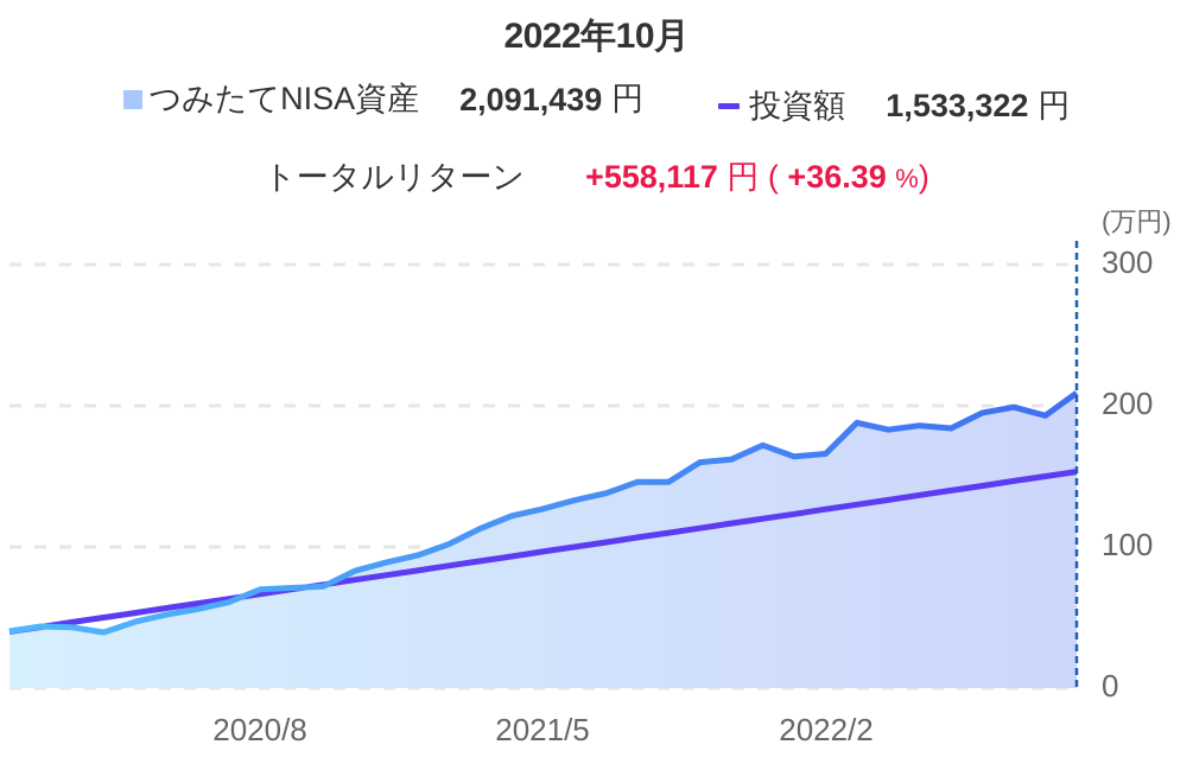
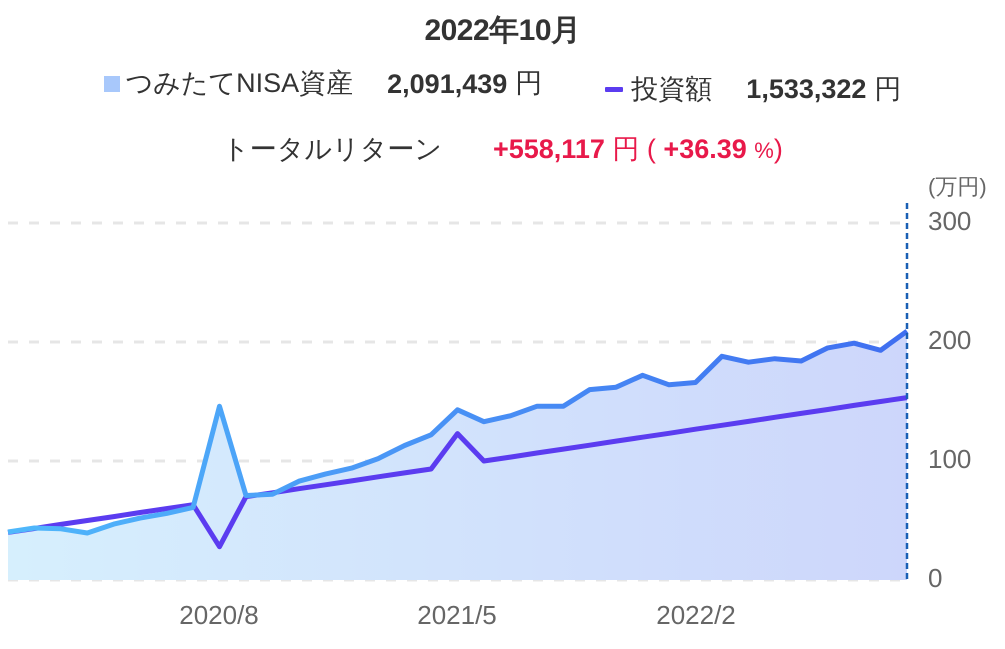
つみたてNISA資産/2020/8: 70 -> 146
投資額/2020/8: 67 -> 28
つみたてNISA資産/2021/5: 127 -> 143
投資額/2021/5: 97 -> 123
